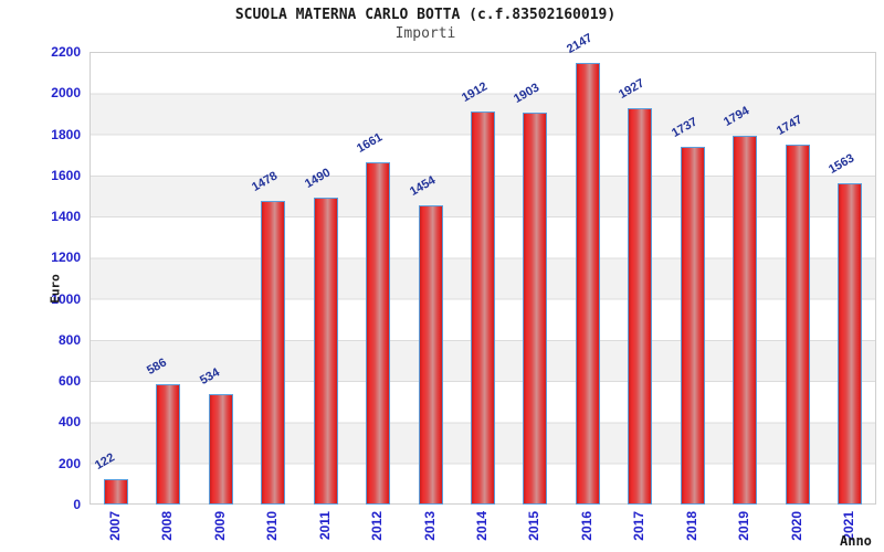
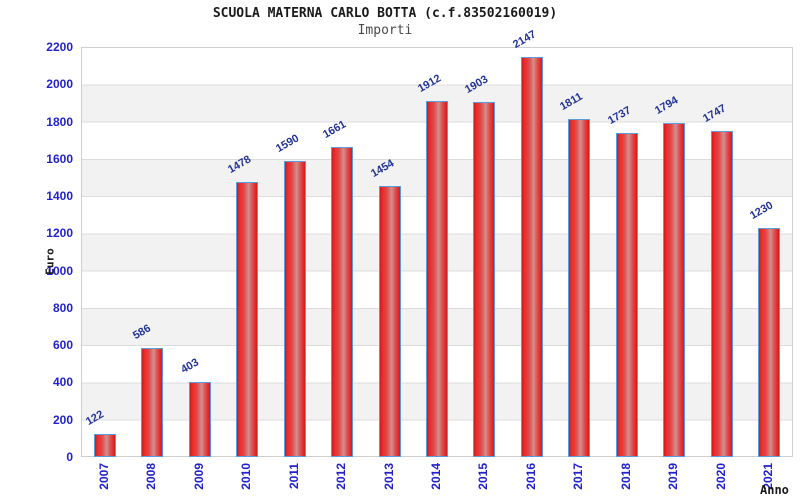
2009: 534 -> 403
2011: 1490 -> 1590
2017: 1927 -> 1811
2021: 1563 -> 1230
